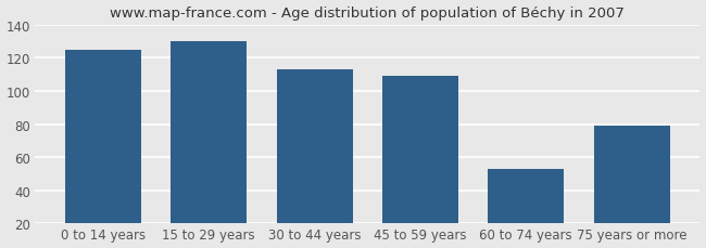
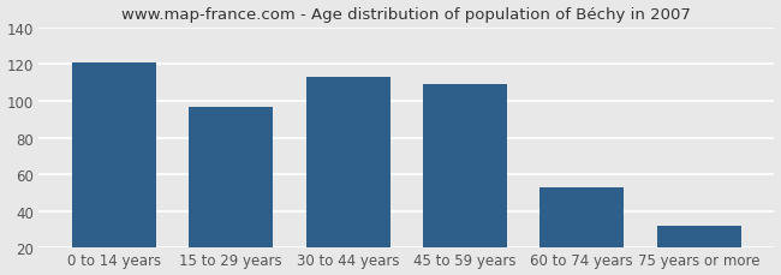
0 to 14 years: 125 -> 121
15 to 29 years: 130 -> 97
75 years or more: 79 -> 32
